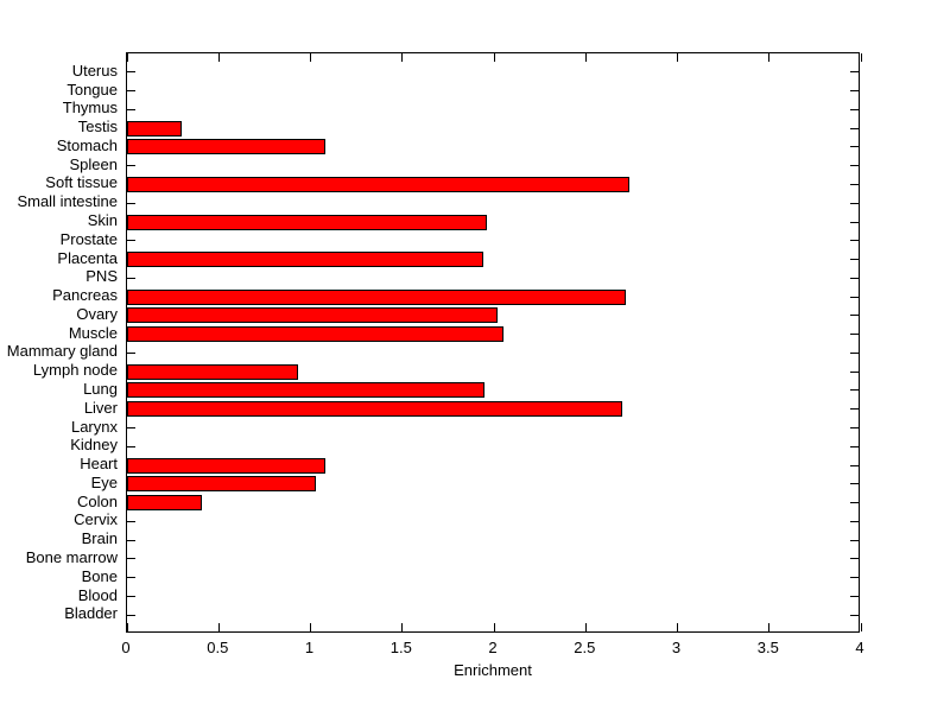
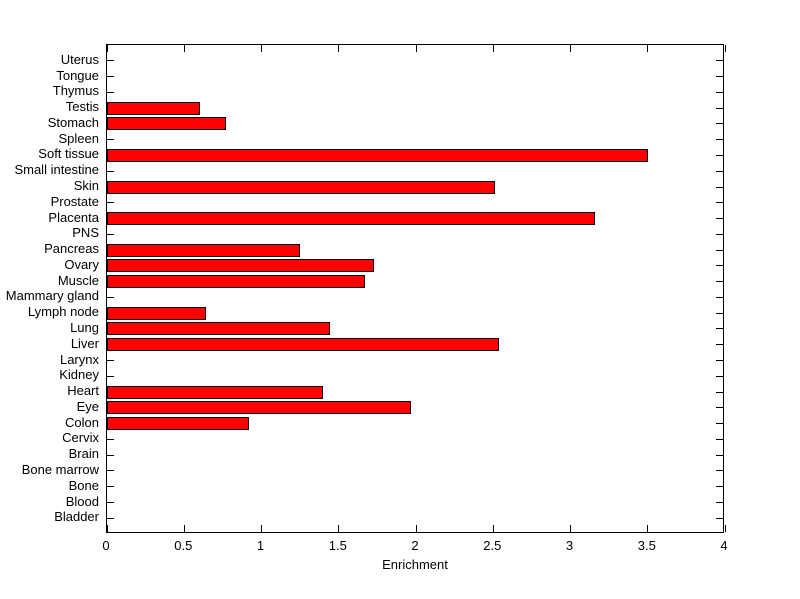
Testis: 0.30 -> 0.60
Stomach: 1.08 -> 0.77
Soft tissue: 2.74 -> 3.50
Skin: 1.96 -> 2.51
Placenta: 1.94 -> 3.16
Pancreas: 2.72 -> 1.25
Ovary: 2.02 -> 1.73
Muscle: 2.05 -> 1.67
Lymph node: 0.93 -> 0.64
Lung: 1.95 -> 1.44
Liver: 2.70 -> 2.54
Heart: 1.08 -> 1.40
Eye: 1.03 -> 1.97
Colon: 0.41 -> 0.92
